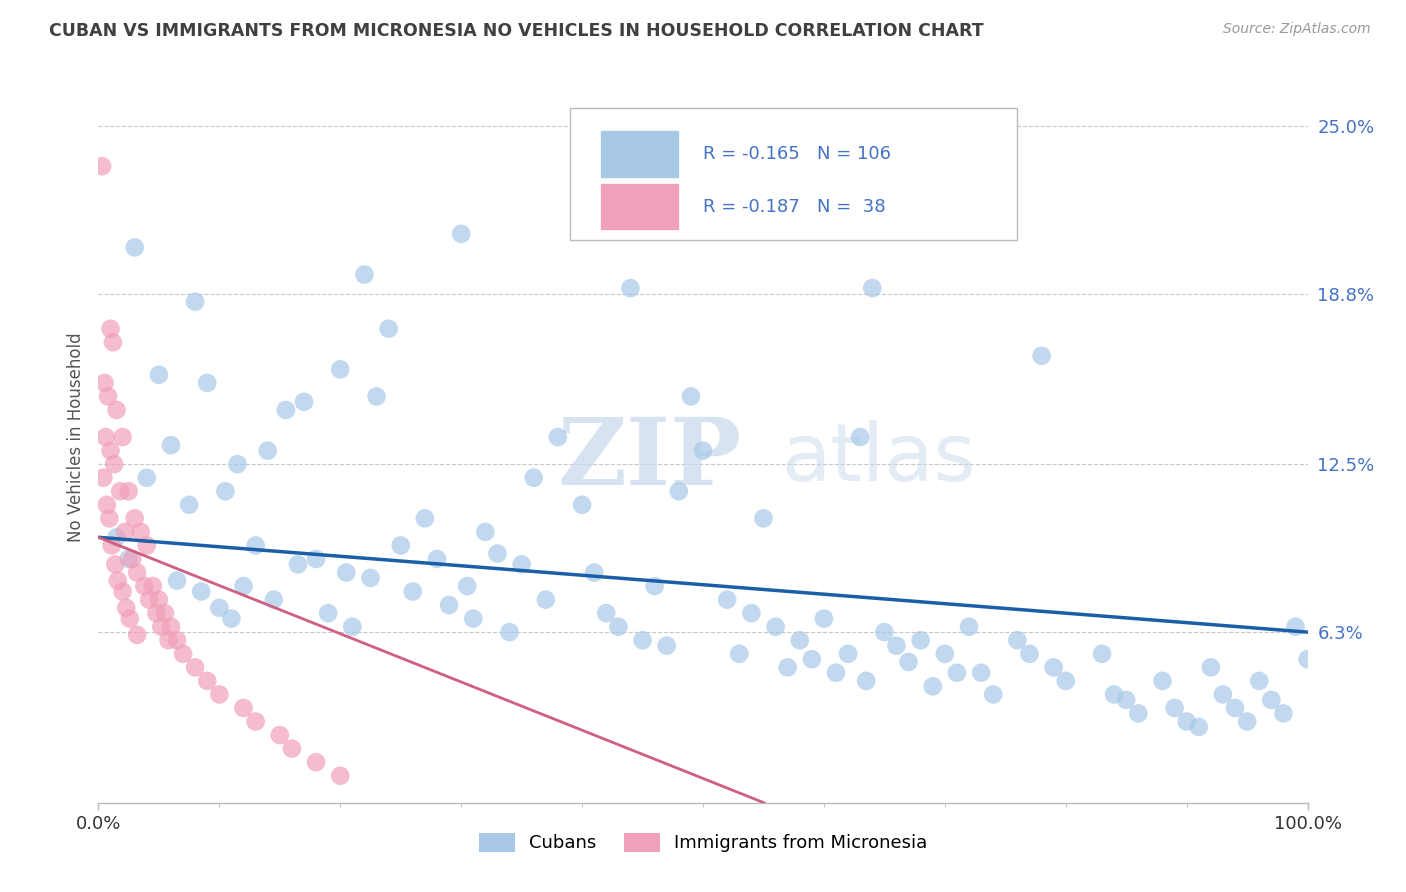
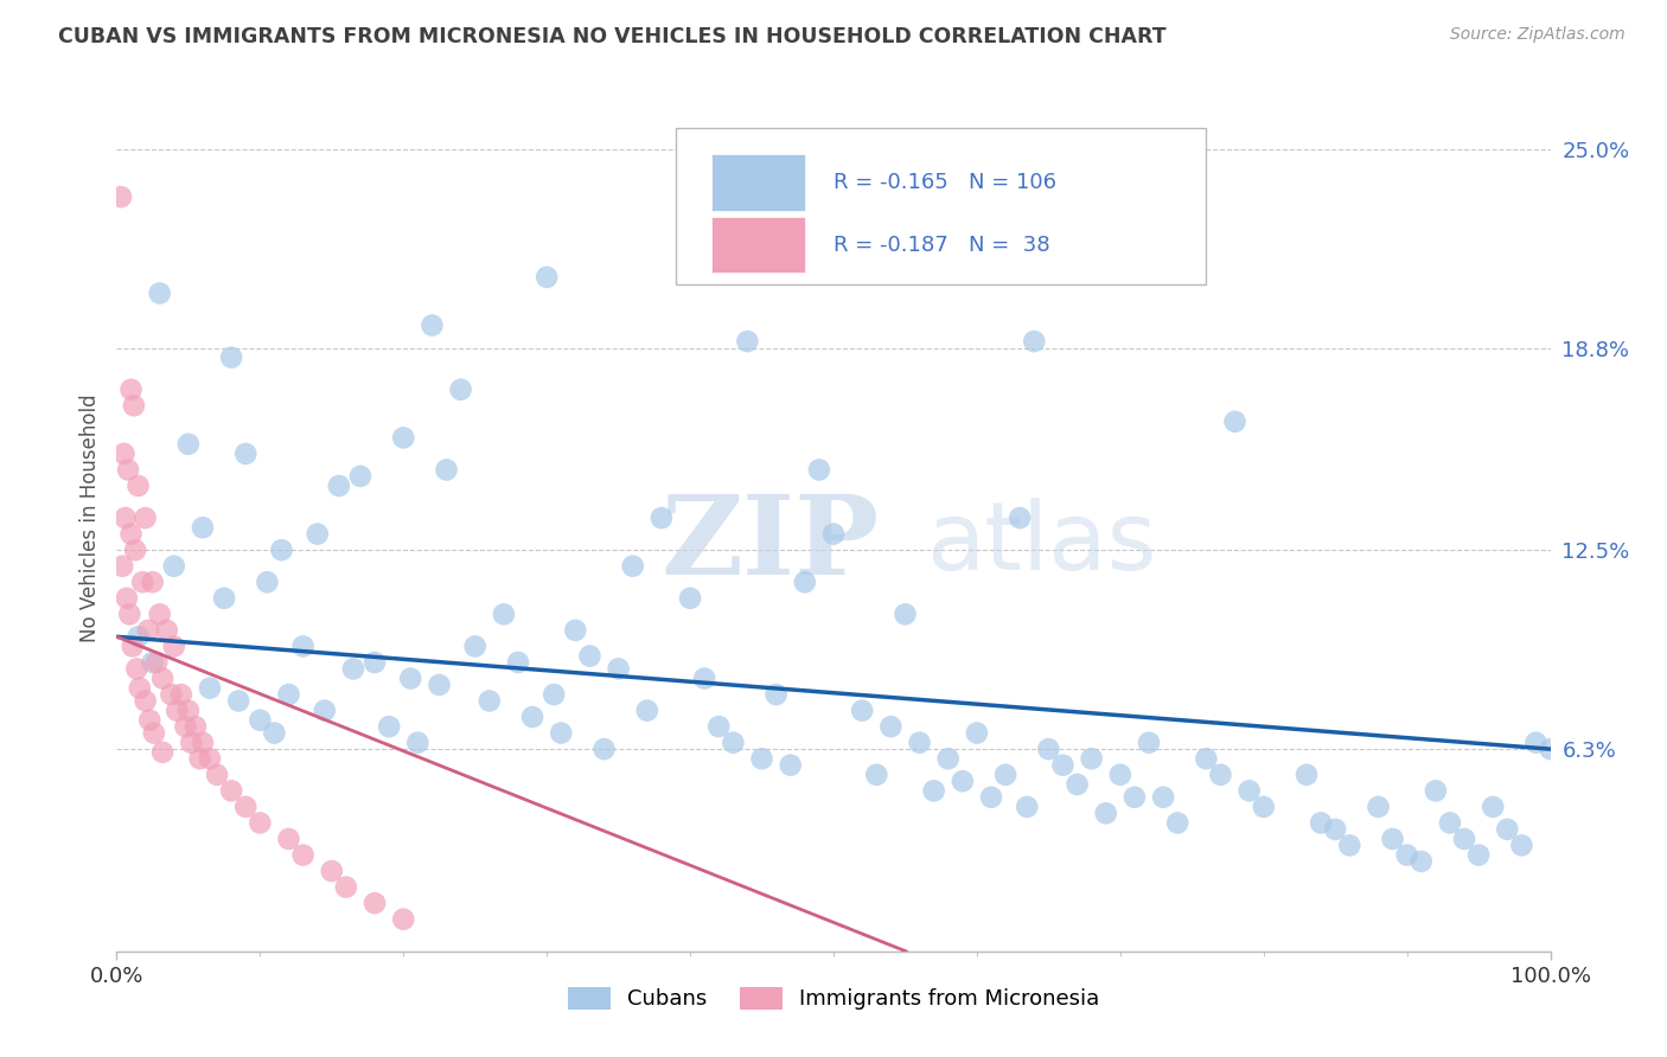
Cubans/100.0%: 5.3% -> 6.3%
